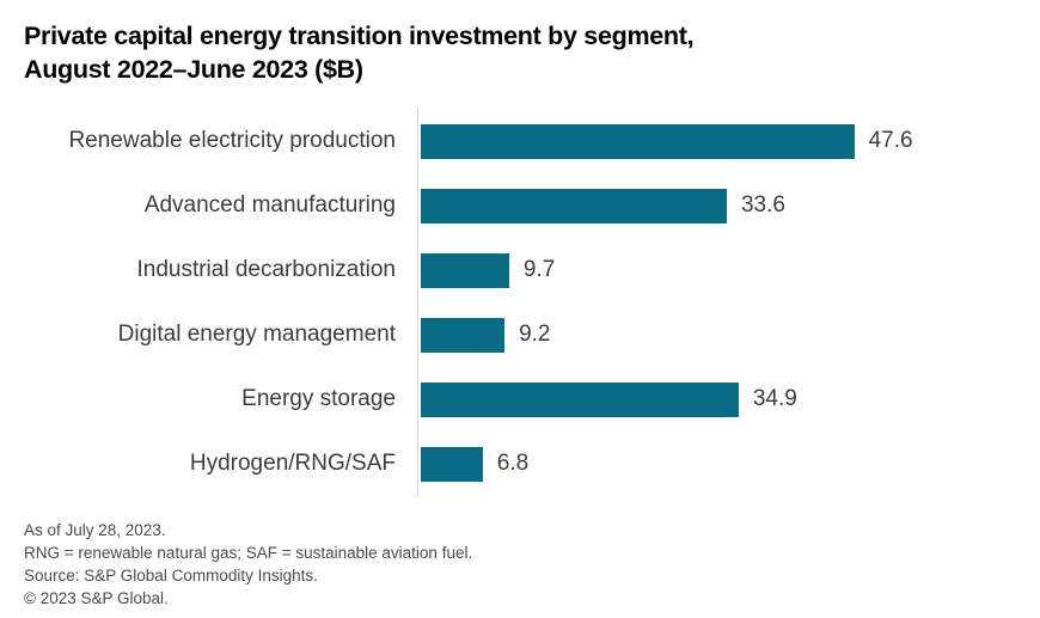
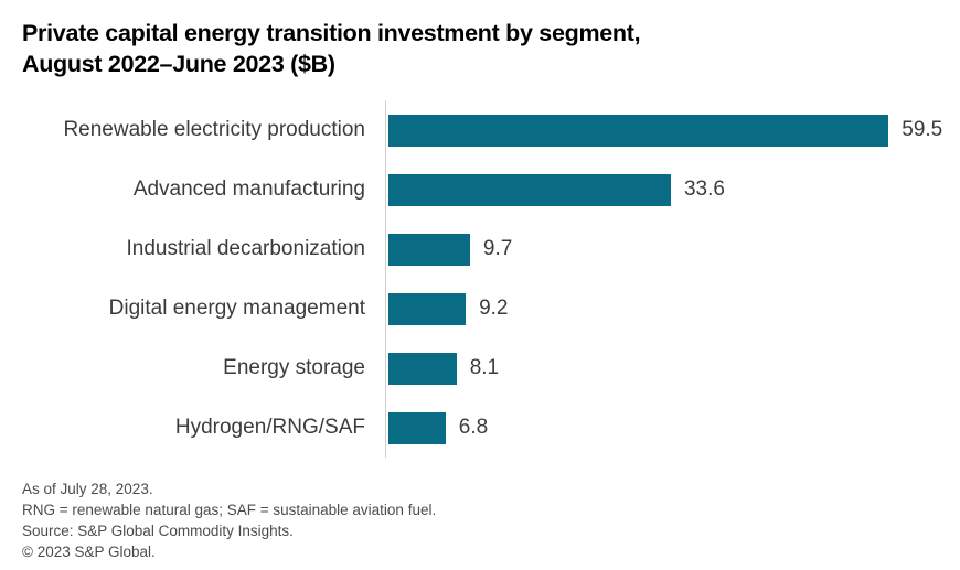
Renewable electricity production: 47.6 -> 59.5
Energy storage: 34.9 -> 8.1
